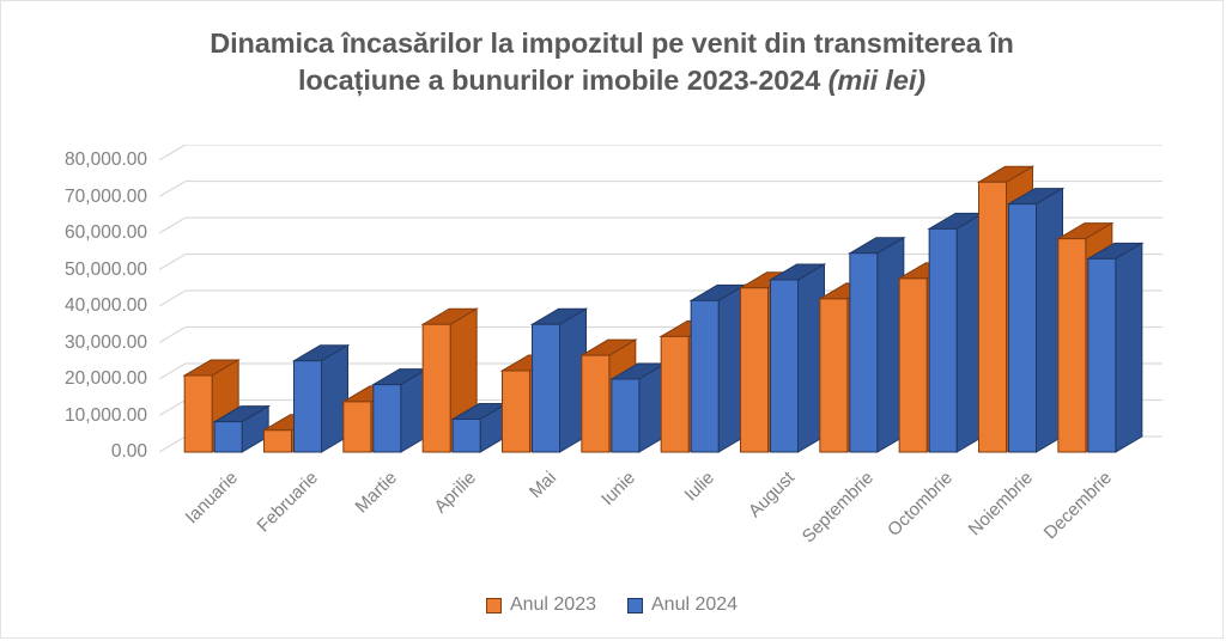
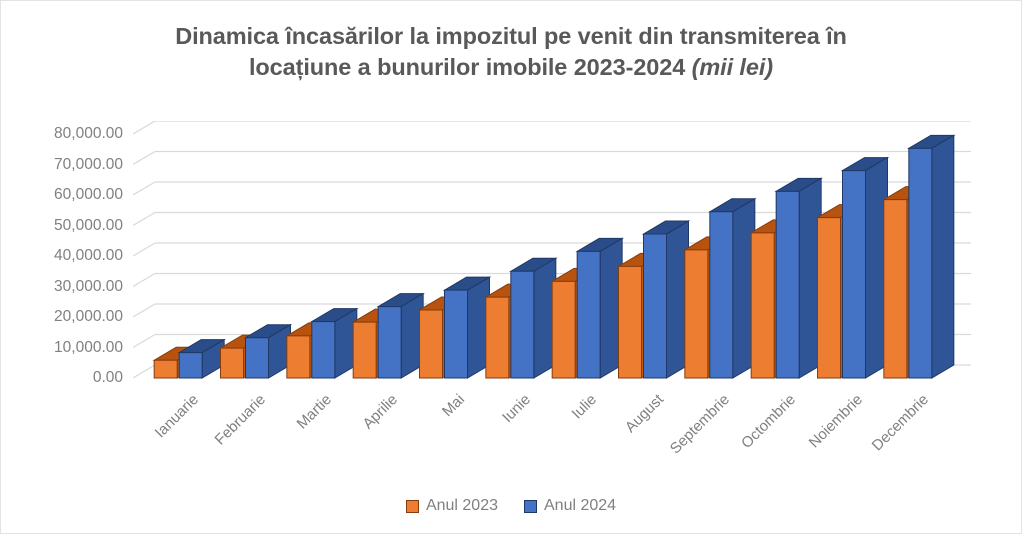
Anul 2023/Ianuarie: 21000 -> 6000
Anul 2023/Februarie: 6000 -> 10000
Anul 2024/Februarie: 25000 -> 13000
Anul 2023/Aprilie: 35000 -> 18000
Anul 2024/Aprilie: 9000 -> 23000
Anul 2024/Mai: 35000 -> 29000
Anul 2024/Iunie: 20000 -> 35000
Anul 2023/August: 45000 -> 37000
Anul 2023/Noiembrie: 74000 -> 53000
Anul 2024/Decembrie: 53000 -> 75000
